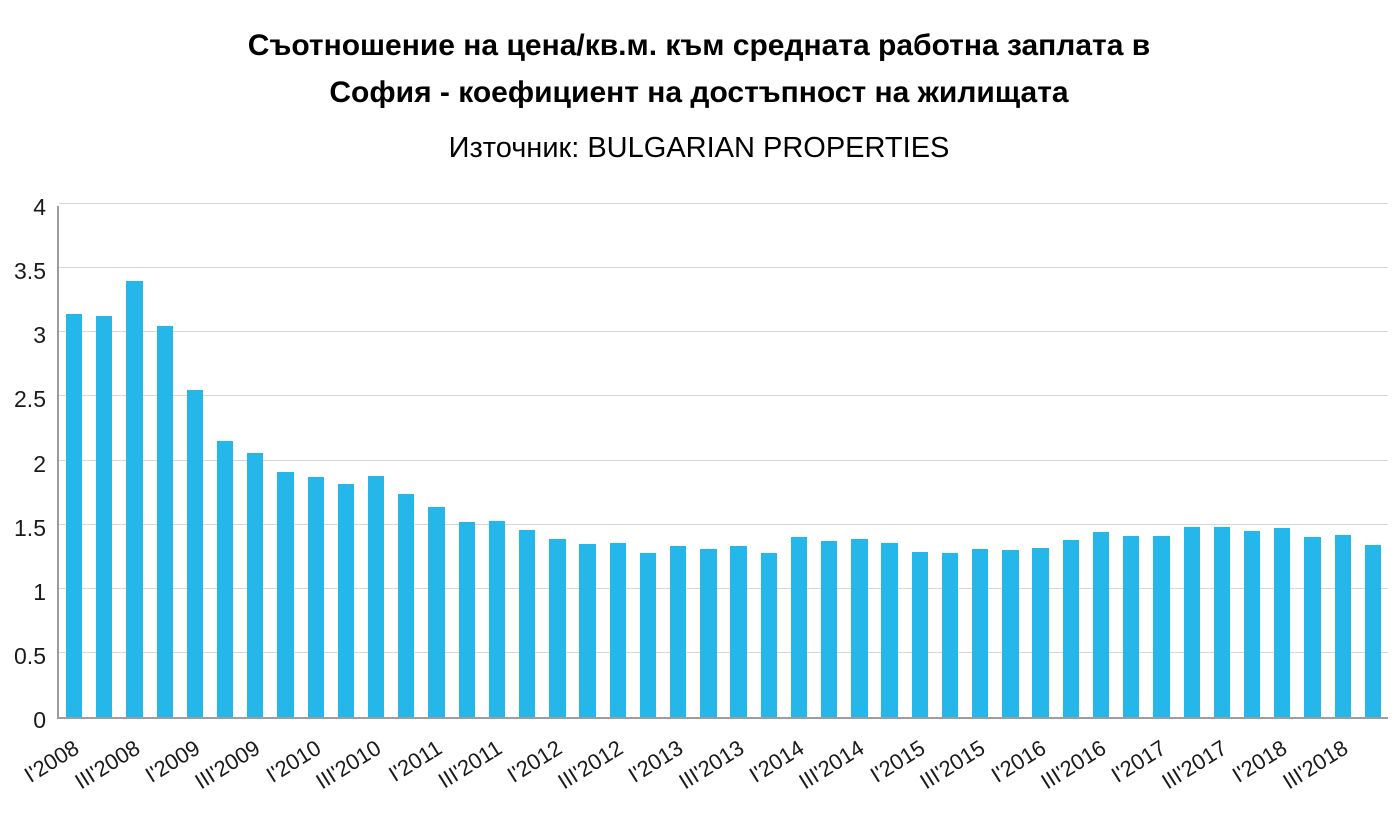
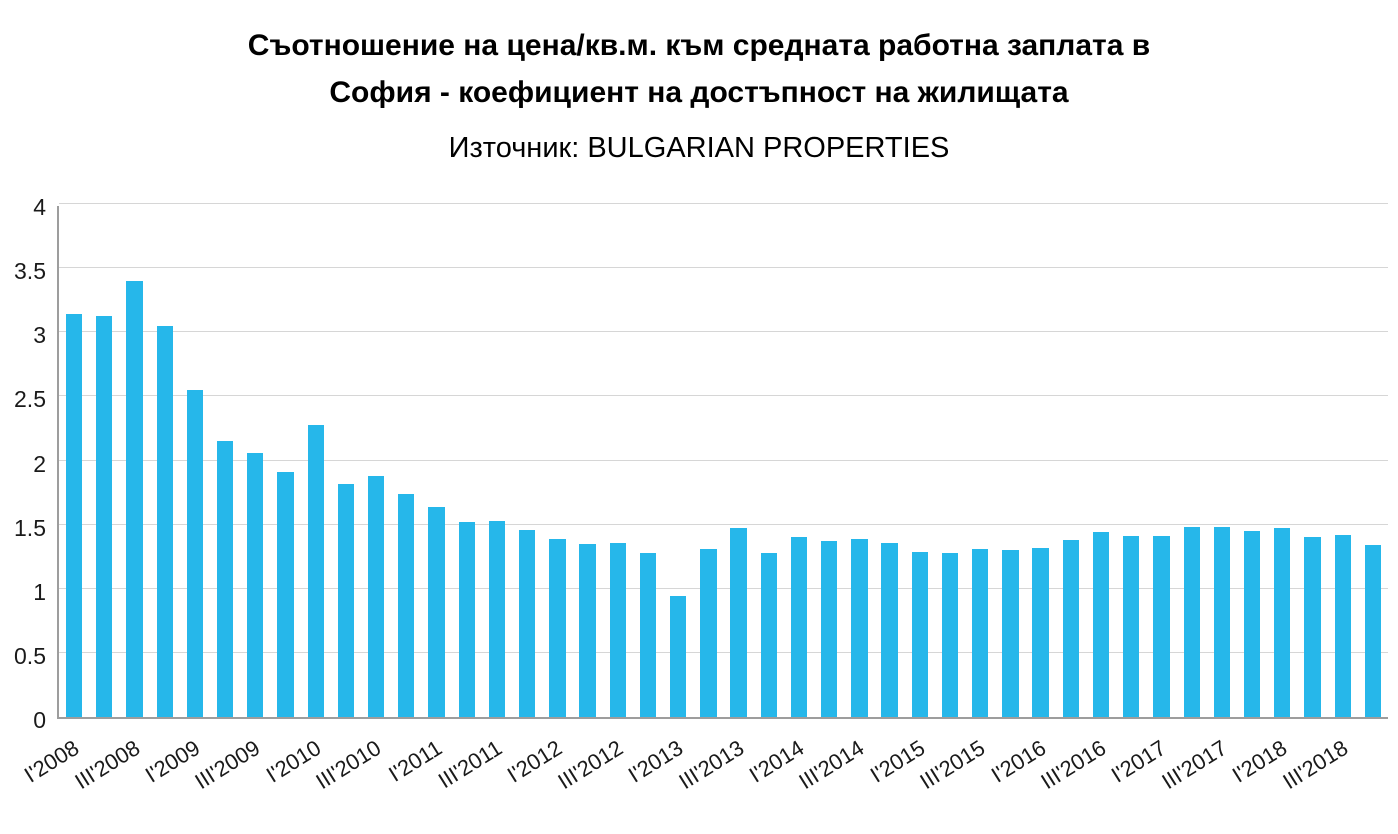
I'2010: 1.87 -> 2.28
I'2013: 1.33 -> 0.94
III'2013: 1.33 -> 1.47
